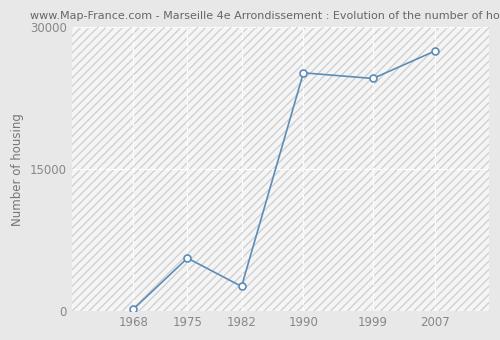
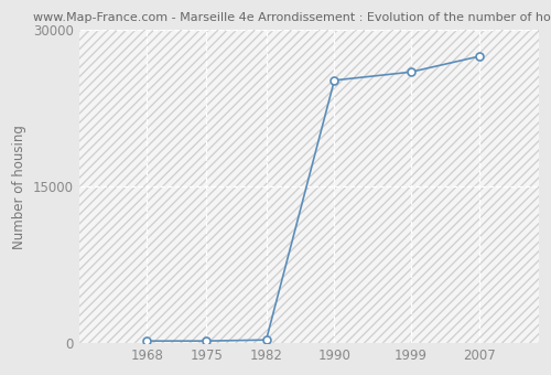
1975: 5600 -> 200
1982: 2600 -> 300
1999: 24600 -> 26000
